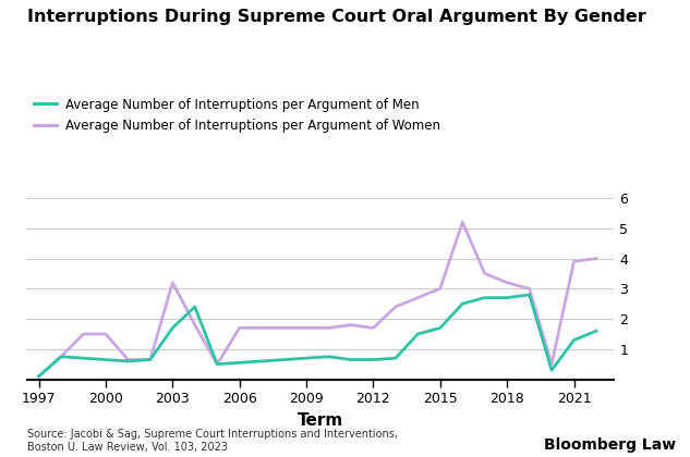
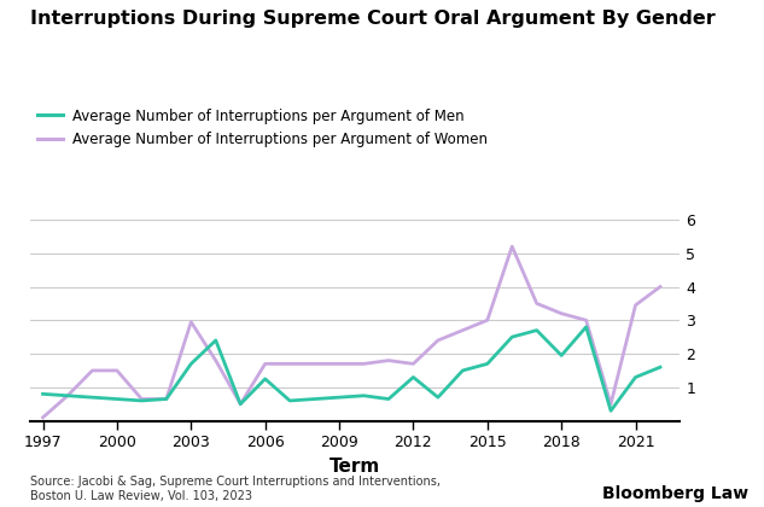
Average Number of Interruptions per Argument of Men/1997: 0.10 -> 0.80
Average Number of Interruptions per Argument of Women/2003: 3.20 -> 2.95
Average Number of Interruptions per Argument of Men/2006: 0.55 -> 1.25
Average Number of Interruptions per Argument of Men/2012: 0.65 -> 1.30
Average Number of Interruptions per Argument of Men/2018: 2.70 -> 1.95
Average Number of Interruptions per Argument of Women/2021: 3.90 -> 3.45
